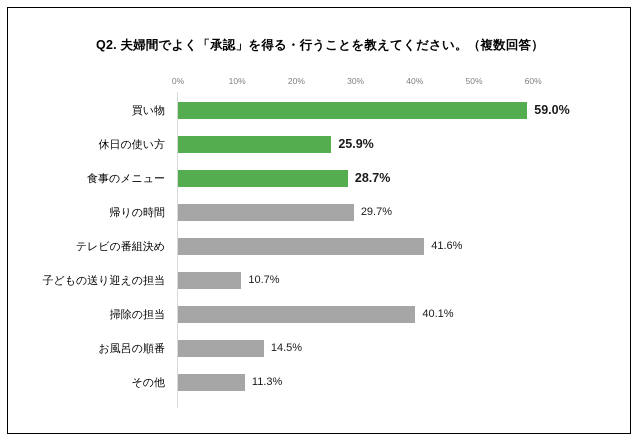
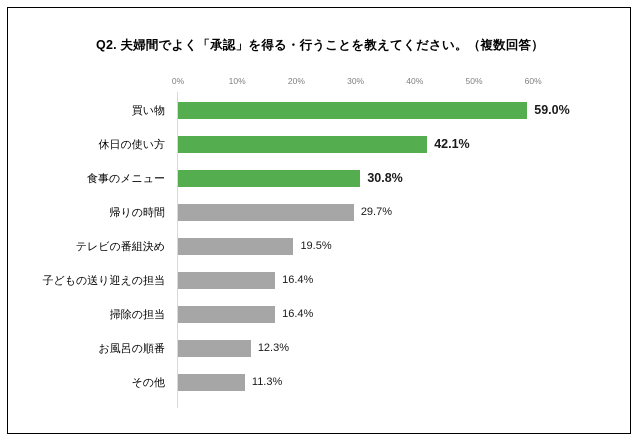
休日の使い方: 25.9% -> 42.1%
食事のメニュー: 28.7% -> 30.8%
テレビの番組決め: 41.6% -> 19.5%
子どもの送り迎えの担当: 10.7% -> 16.4%
掃除の担当: 40.1% -> 16.4%
お風呂の順番: 14.5% -> 12.3%
